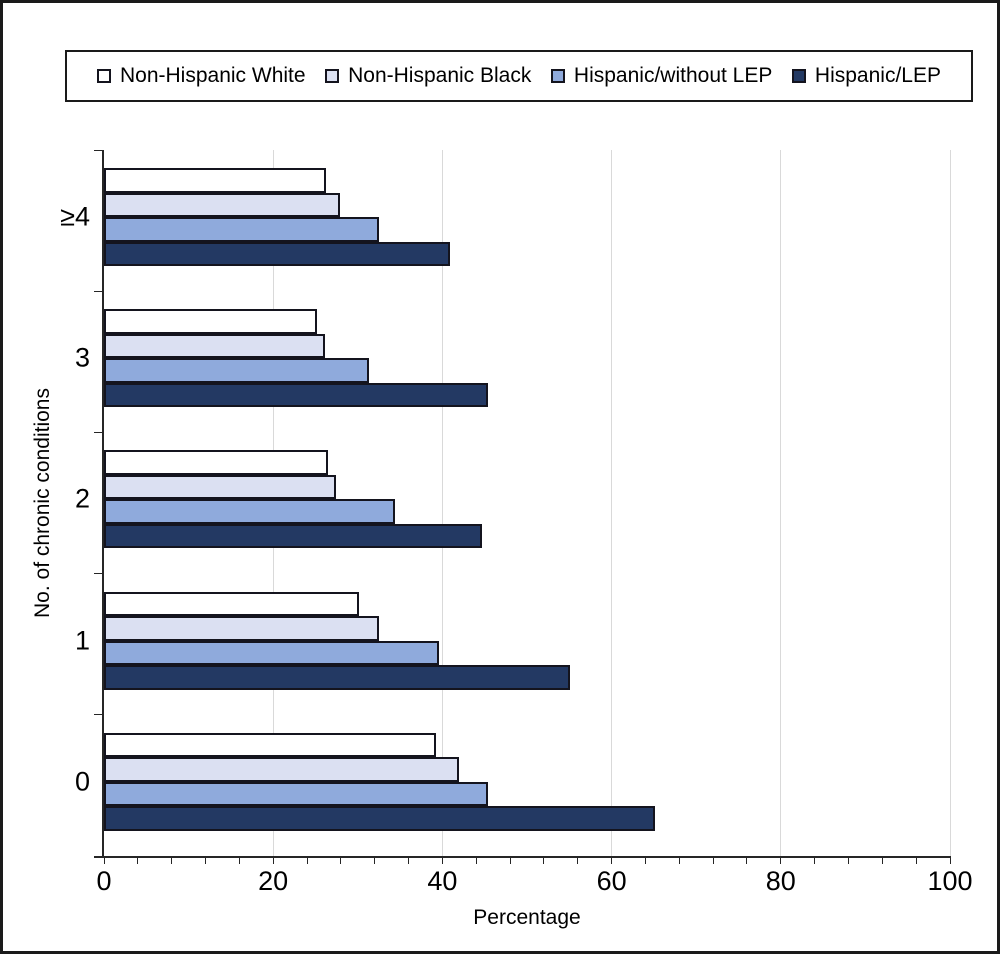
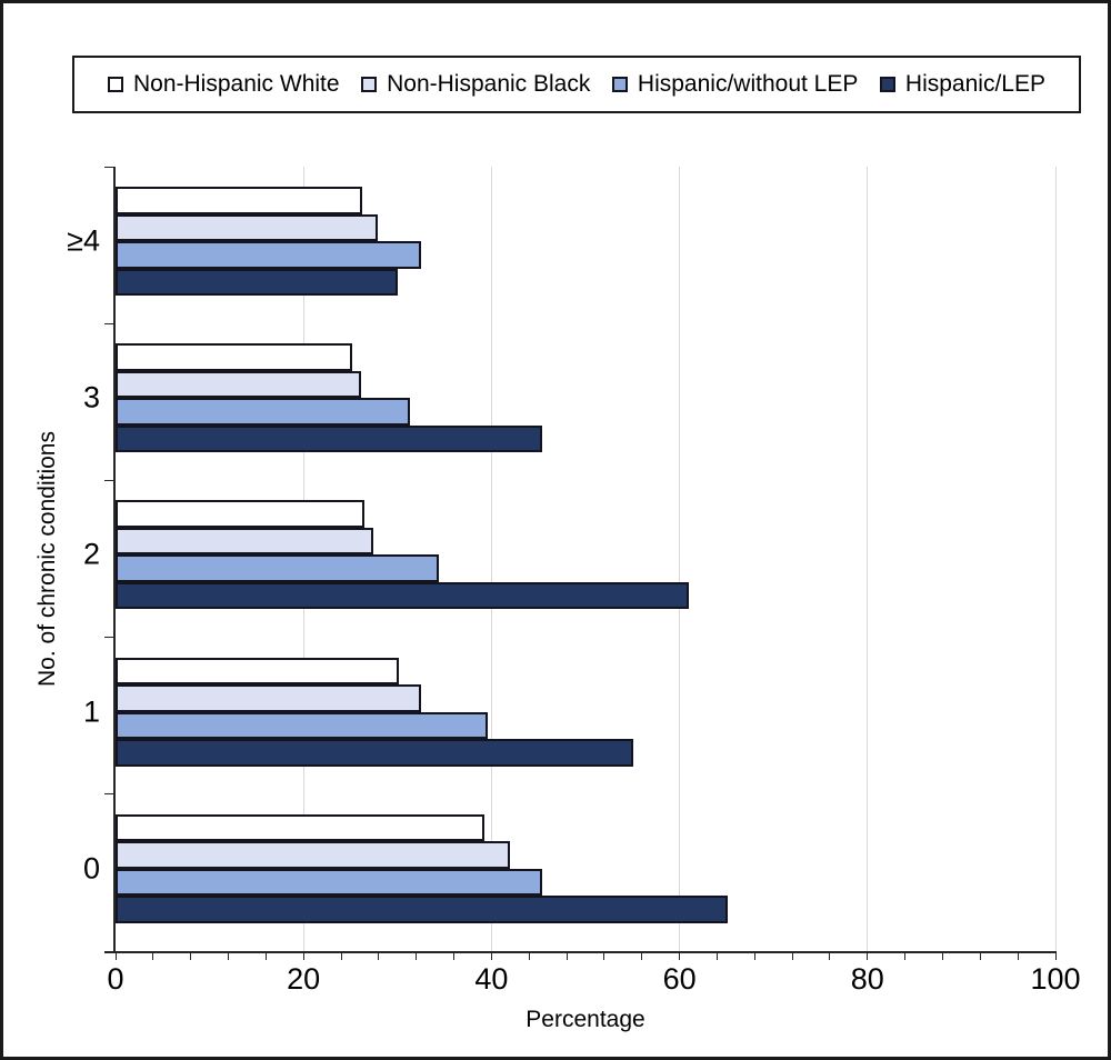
Hispanic/LEP/≥4: 41 -> 30
Hispanic/LEP/2: 45 -> 61
